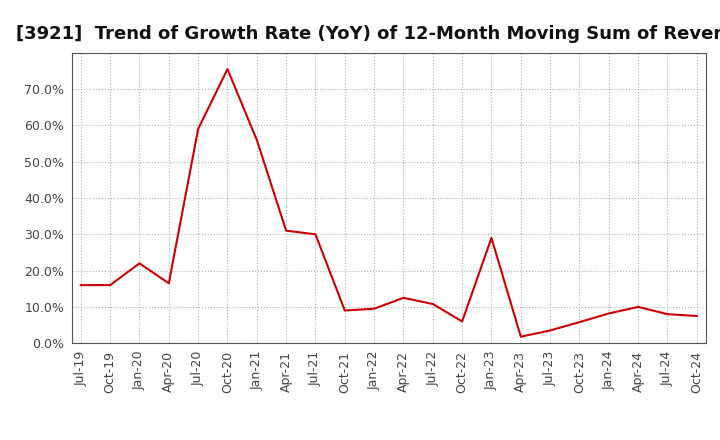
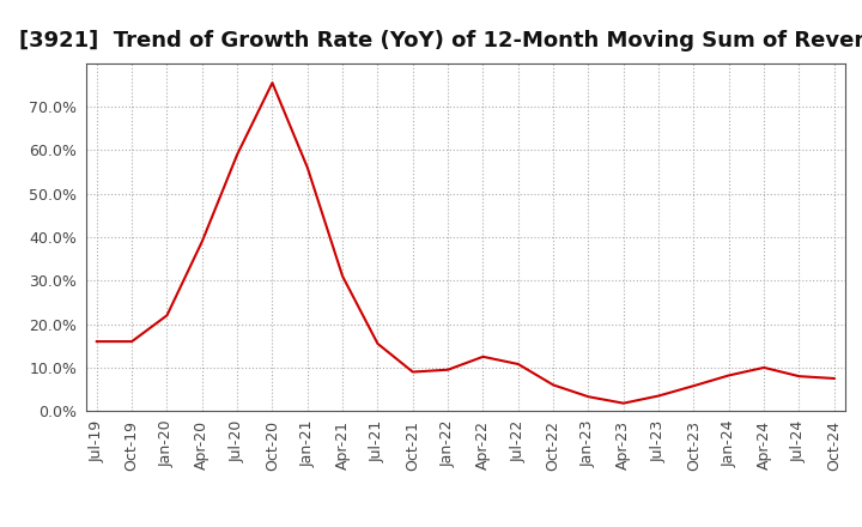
Apr-20: 16.5% -> 39.0%
Jul-21: 30.0% -> 15.5%
Jan-23: 29.0% -> 3.3%
